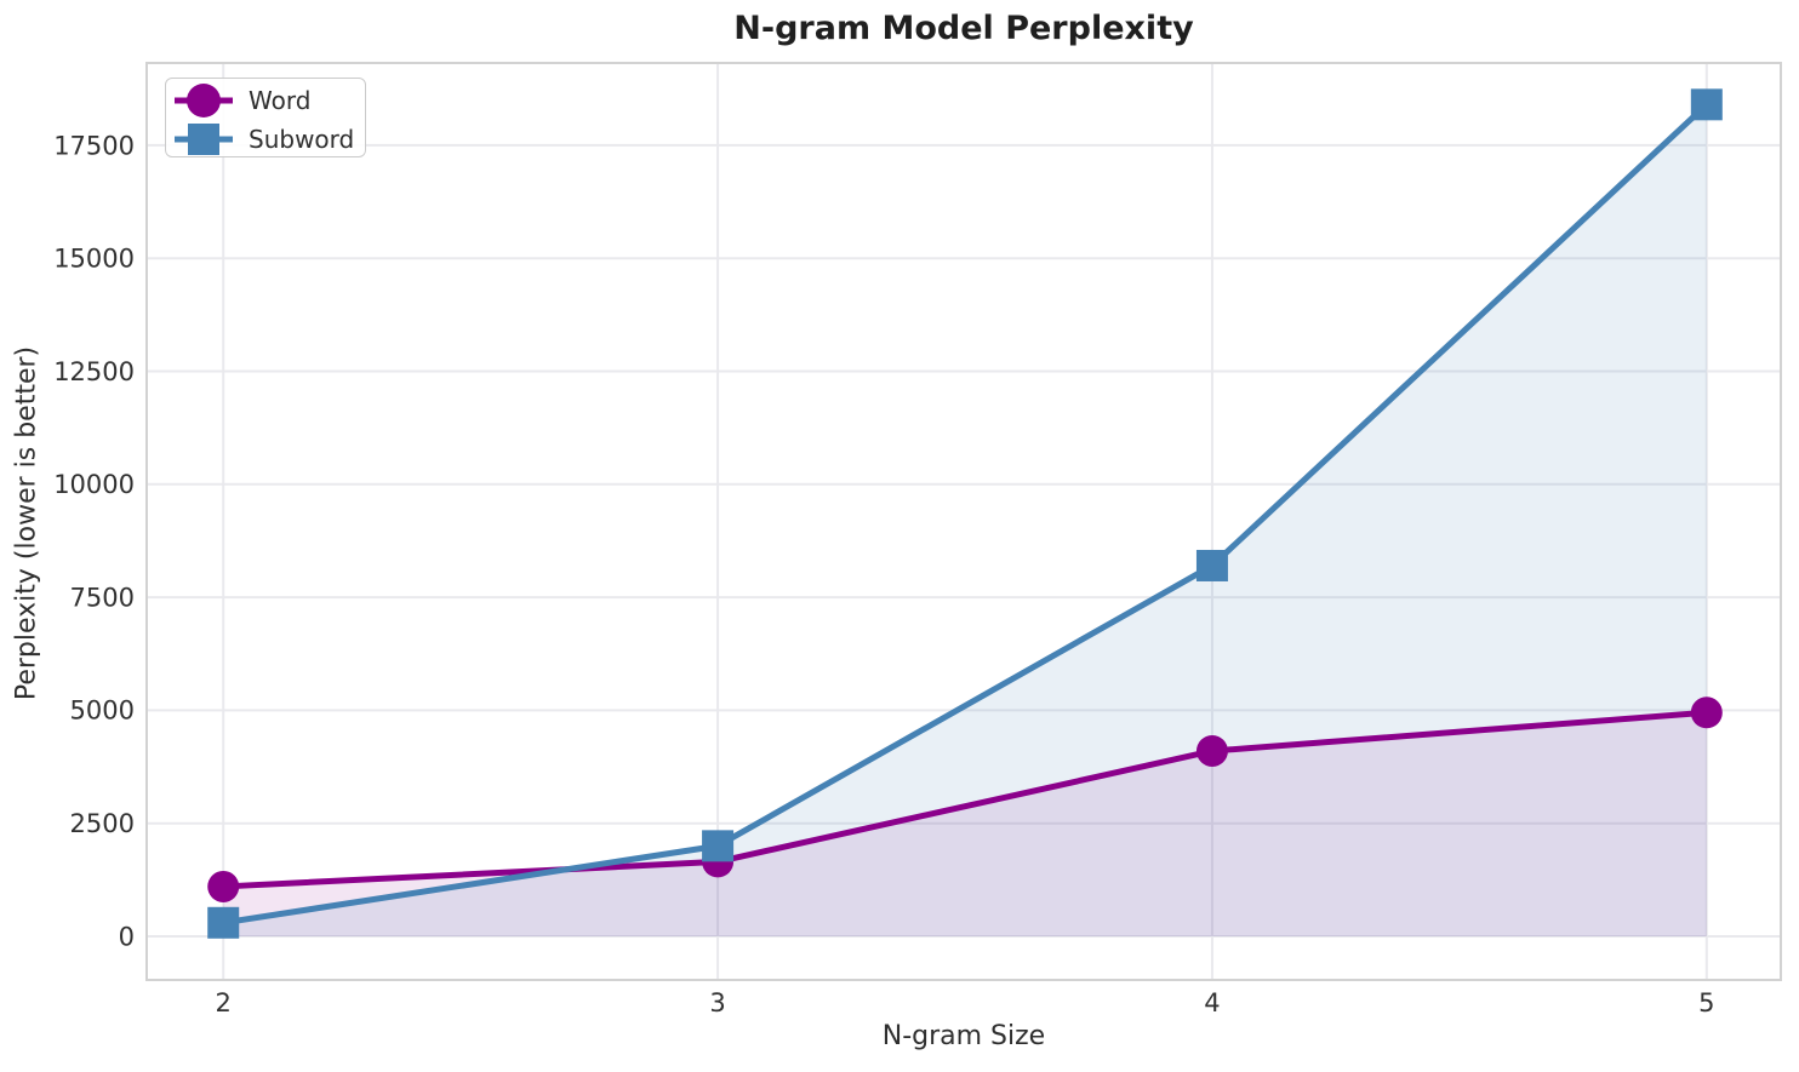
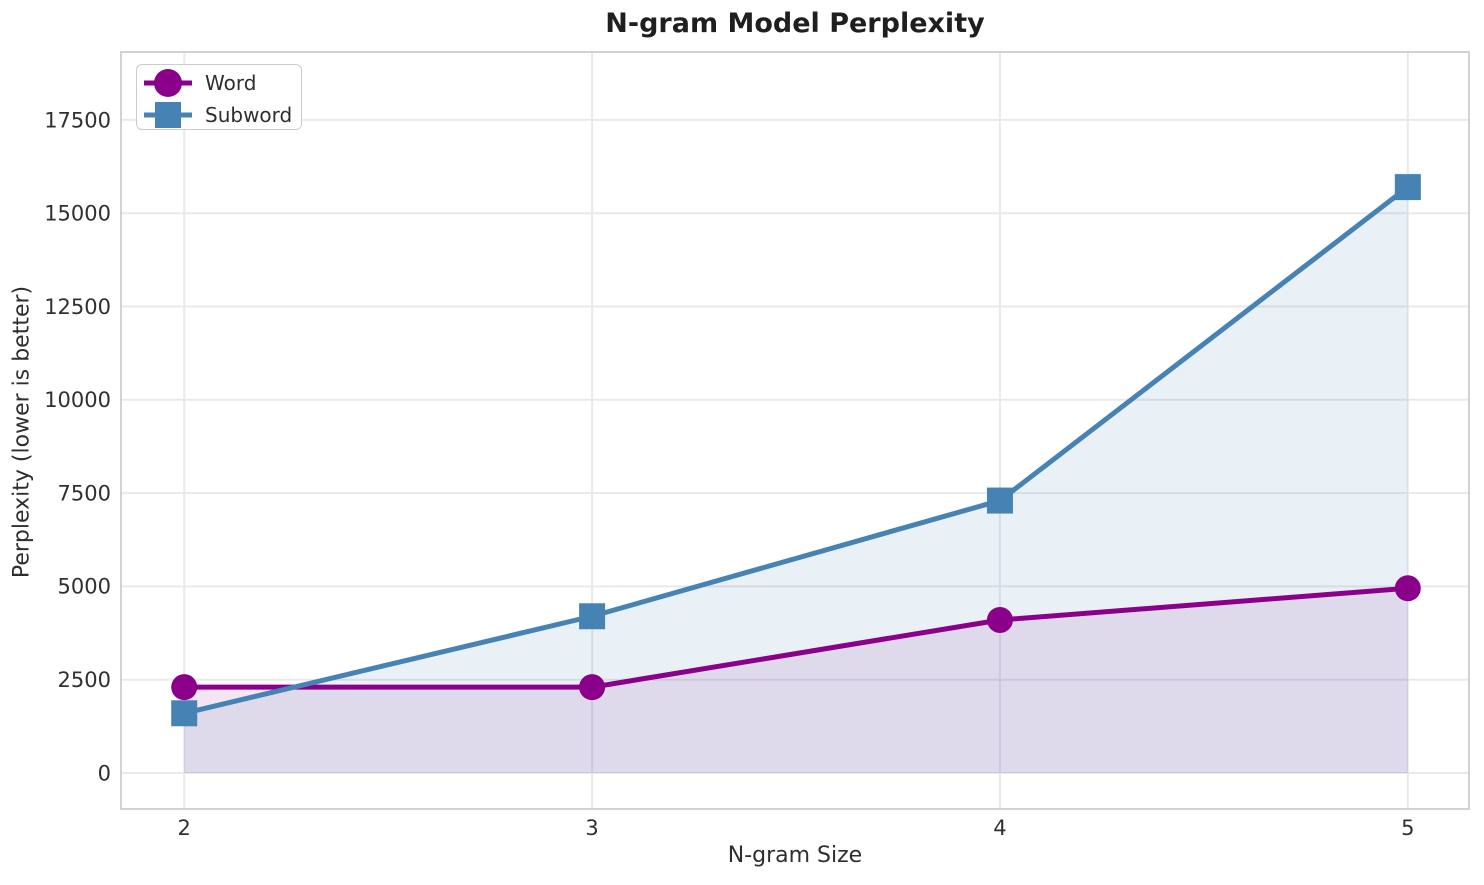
Word/2: 1100 -> 2300
Subword/2: 300 -> 1600
Word/3: 1600 -> 2300
Subword/3: 2000 -> 4200
Subword/4: 8200 -> 7300
Subword/5: 18400 -> 15700
